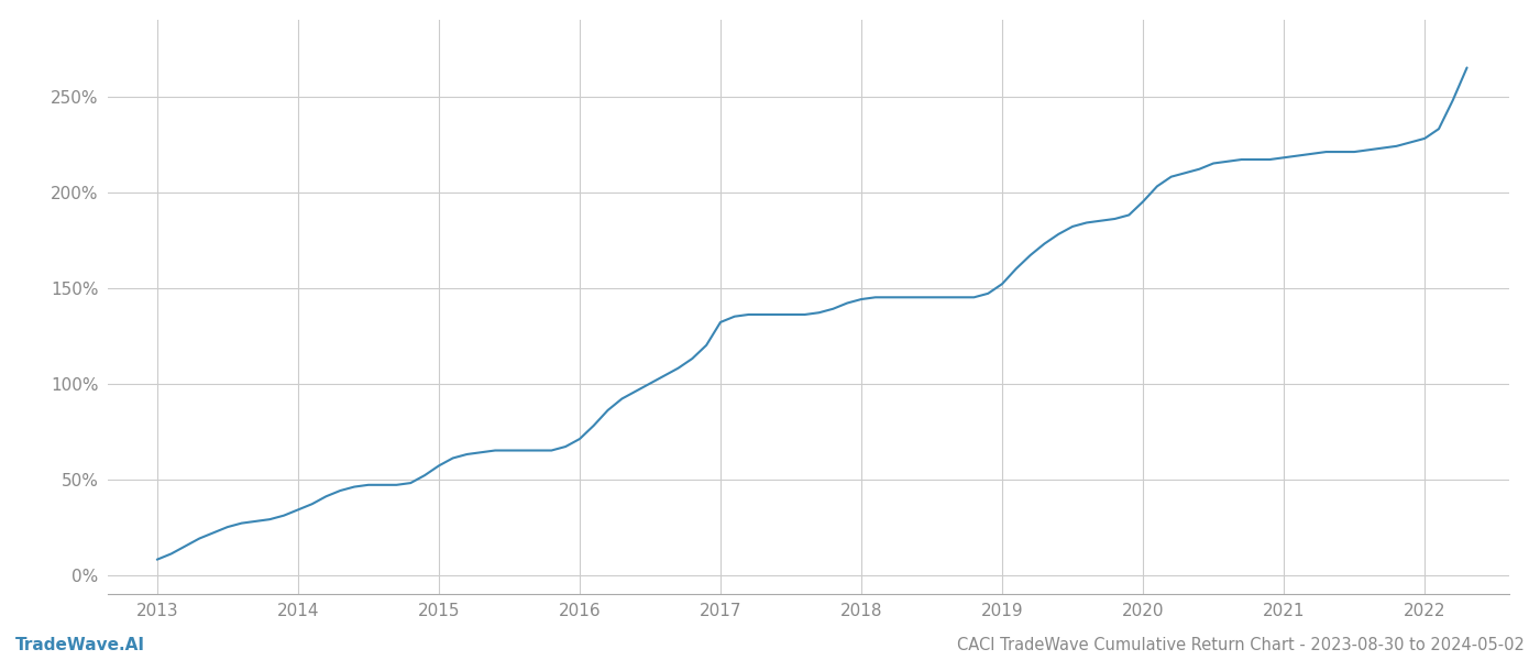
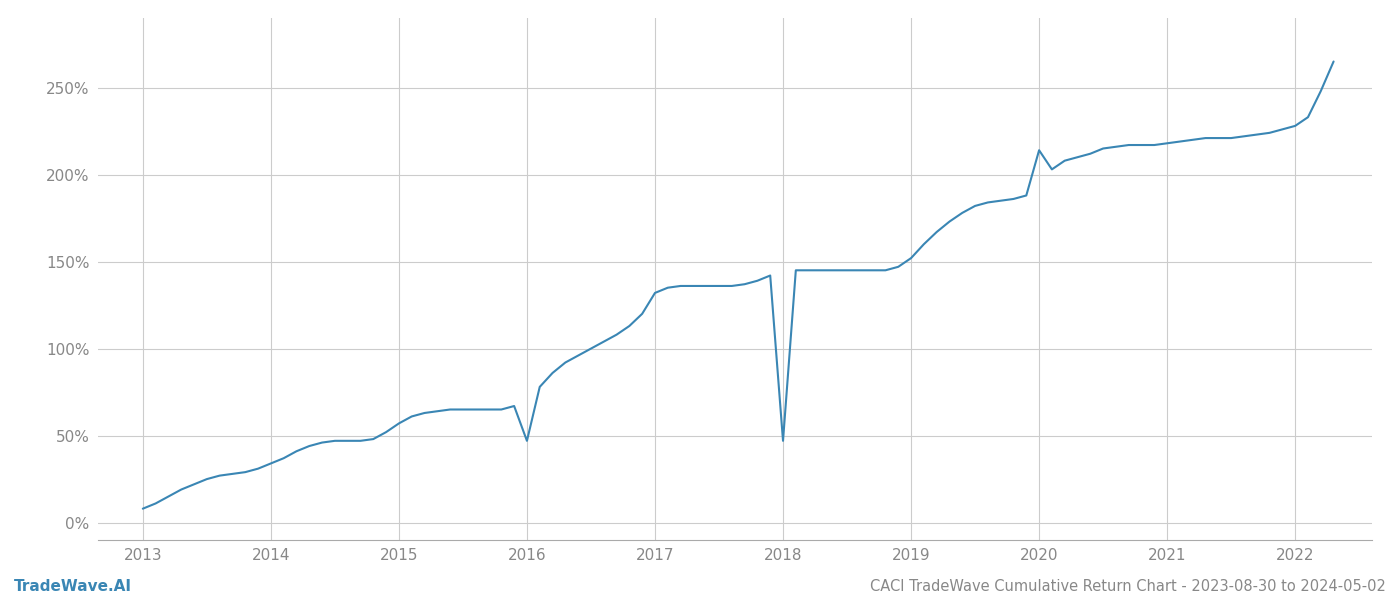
2016: 71% -> 47%
2018: 144% -> 47%
2020: 195% -> 214%
